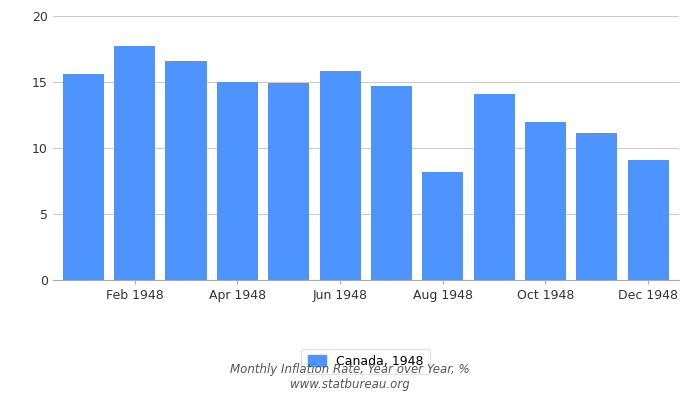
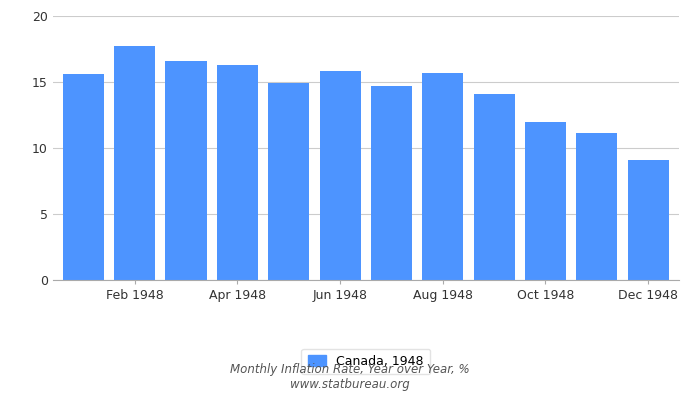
Apr 1948: 15.0 -> 16.3
Aug 1948: 8.2 -> 15.7
